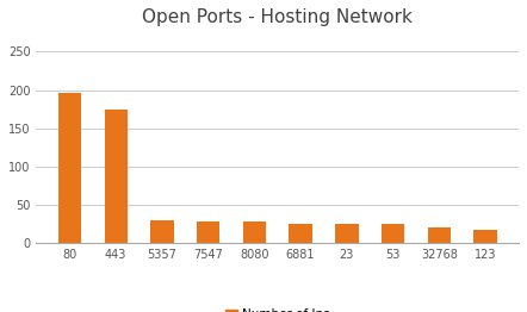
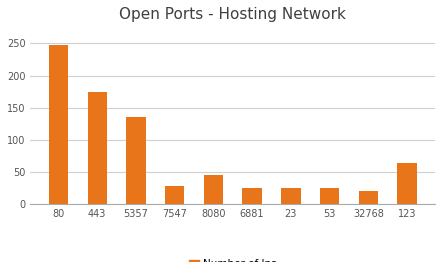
80: 196 -> 248
5357: 30 -> 136
8080: 28 -> 46
123: 18 -> 64
